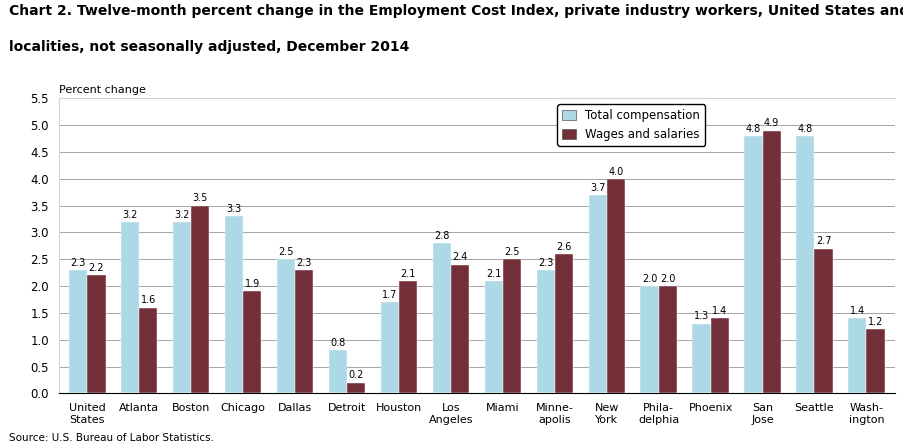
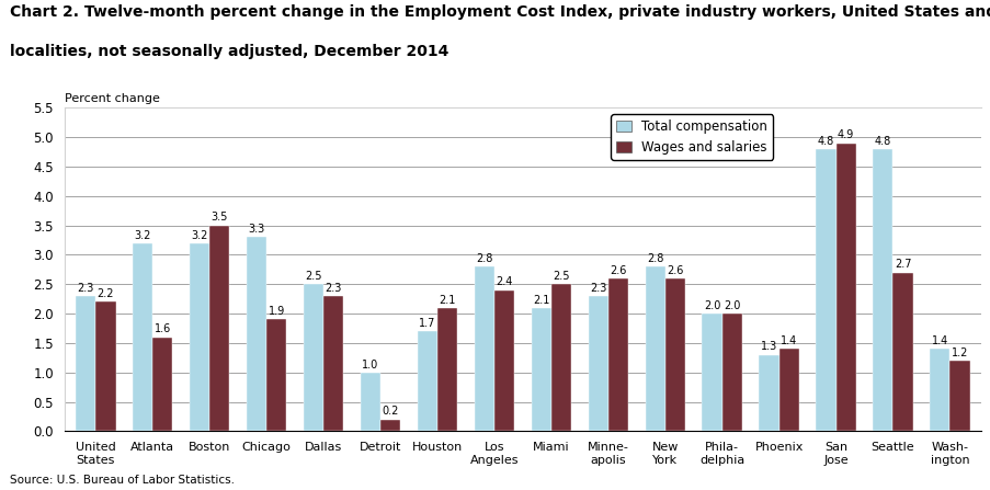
Total compensation/Detroit: 0.8 -> 1.0
Total compensation/New York: 3.7 -> 2.8
Wages and salaries/New York: 4.0 -> 2.6
